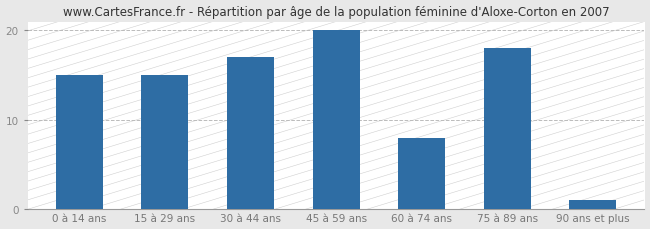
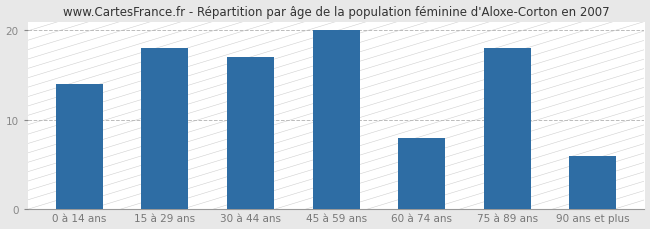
0 à 14 ans: 15 -> 14
15 à 29 ans: 15 -> 18
90 ans et plus: 1 -> 6
